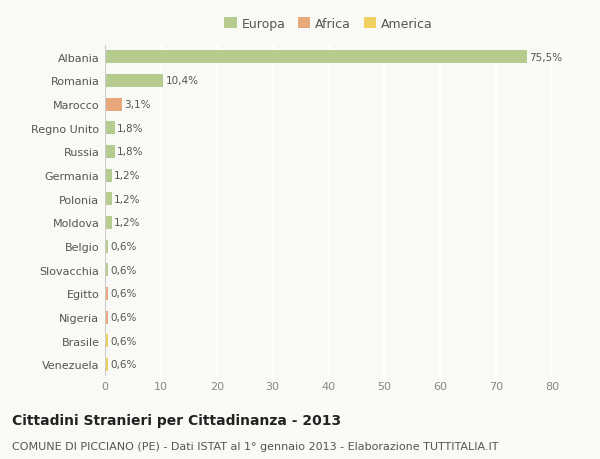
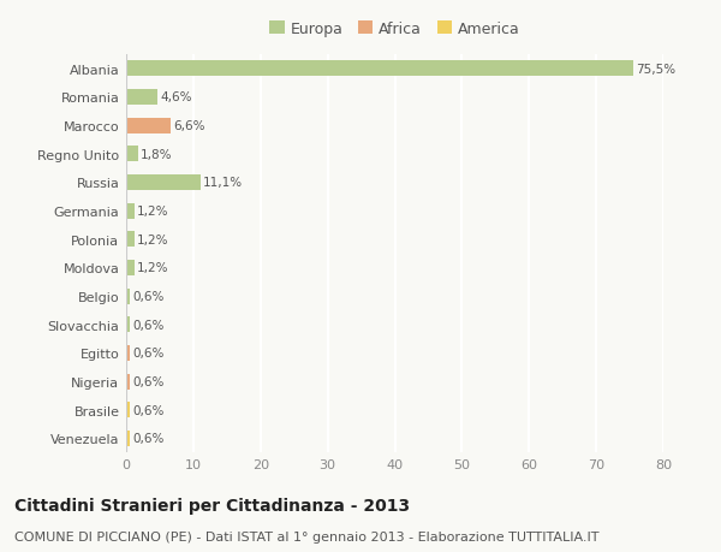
Romania: 10,4% -> 4,6%
Marocco: 3,1% -> 6,6%
Russia: 1,8% -> 11,1%
